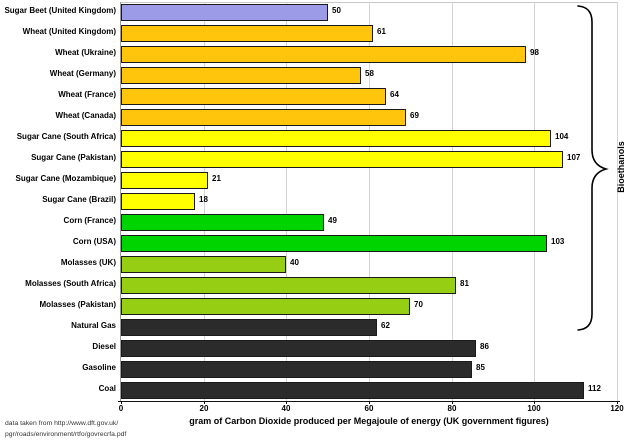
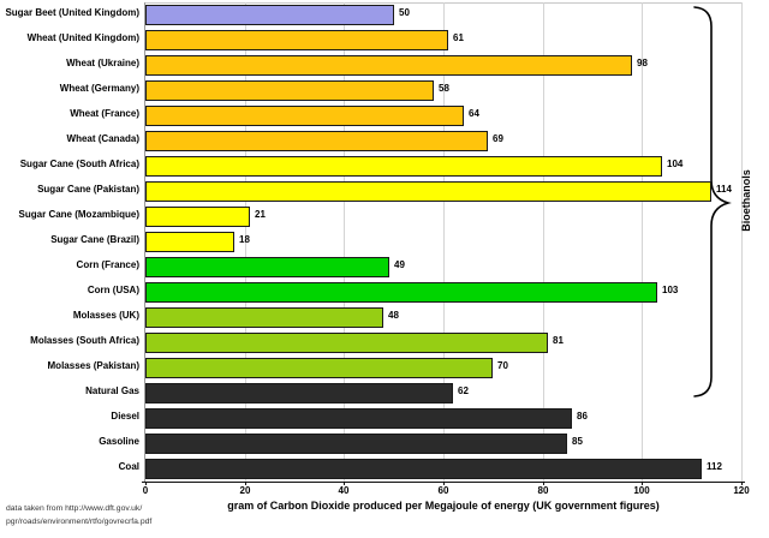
Sugar Cane (Pakistan): 107 -> 114
Molasses (UK): 40 -> 48
